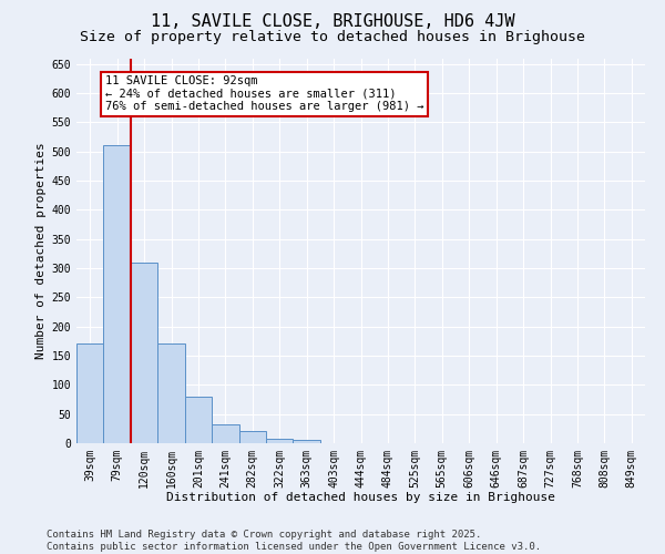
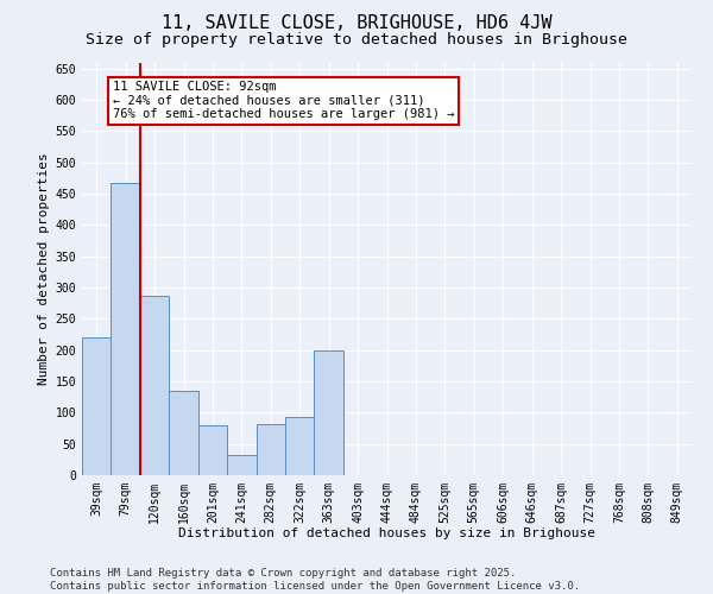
39sqm: 170 -> 220
79sqm: 510 -> 468
120sqm: 310 -> 286
160sqm: 170 -> 134
282sqm: 20 -> 82
322sqm: 8 -> 94
363sqm: 5 -> 200
